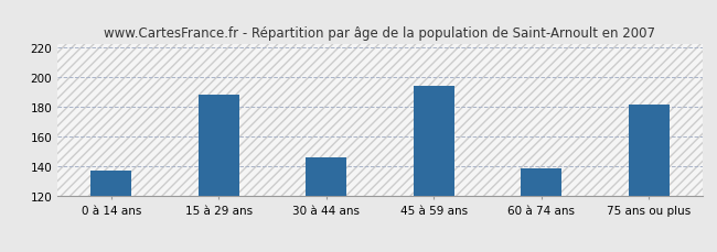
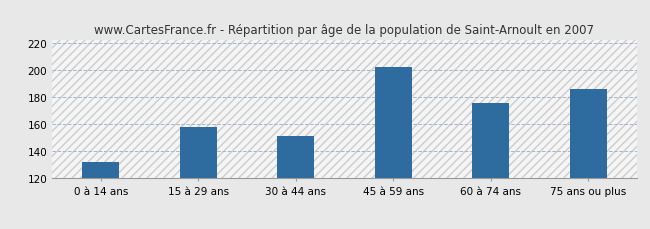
0 à 14 ans: 137 -> 132
15 à 29 ans: 188 -> 158
30 à 44 ans: 146 -> 151
45 à 59 ans: 194 -> 202
60 à 74 ans: 139 -> 176
75 ans ou plus: 182 -> 186
